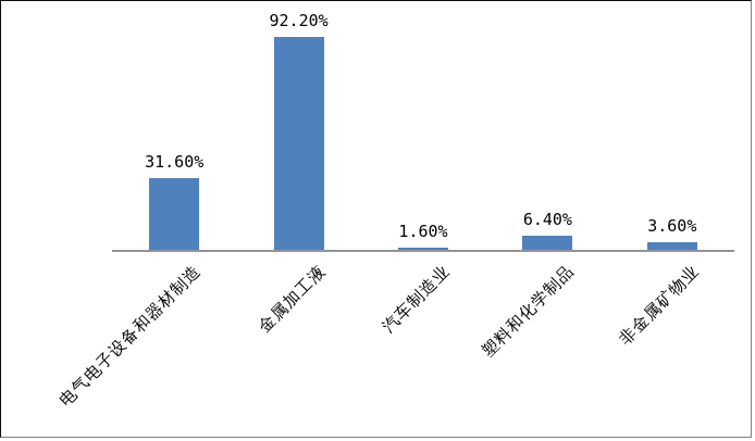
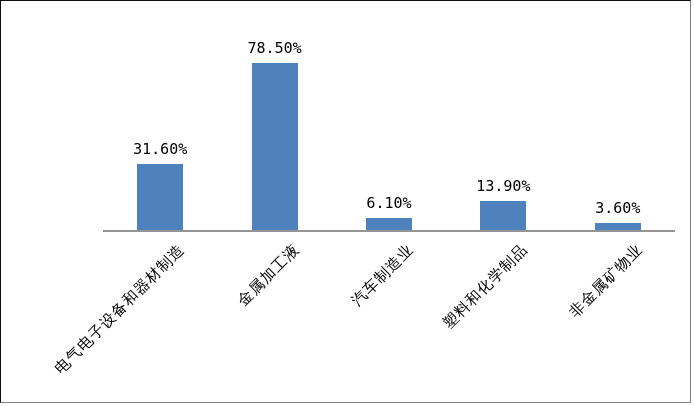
金属加工液: 92.20% -> 78.50%
汽车制造业: 1.60% -> 6.10%
塑料和化学制品: 6.40% -> 13.90%
